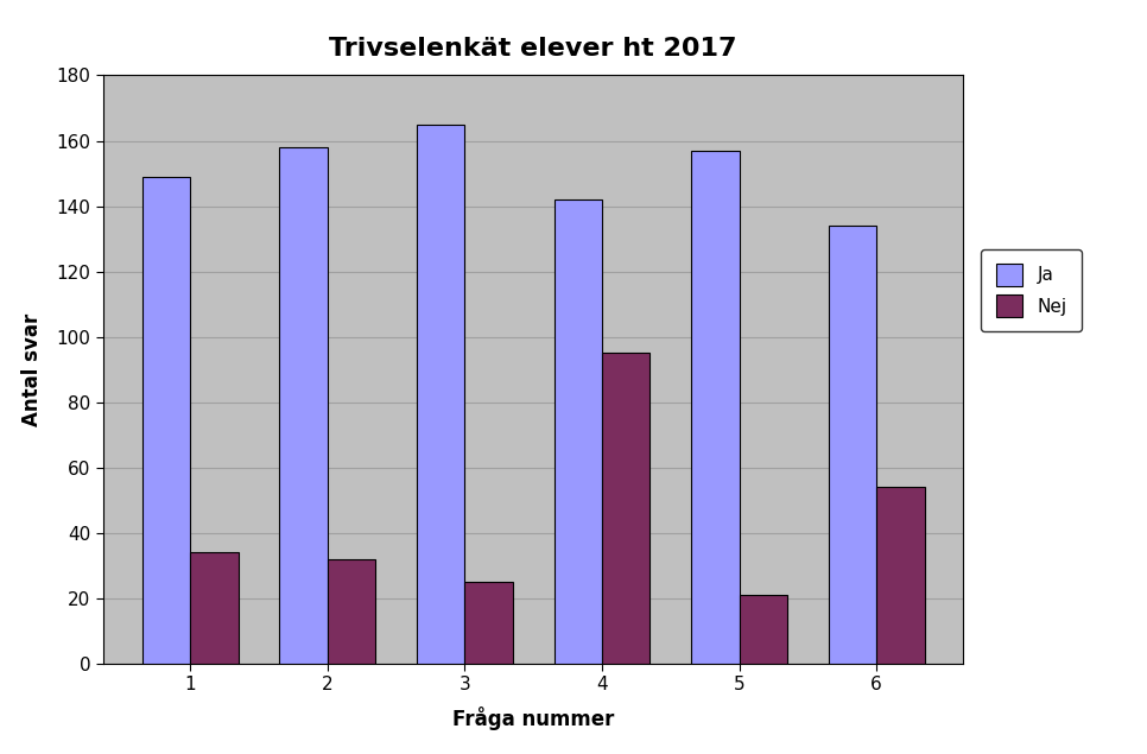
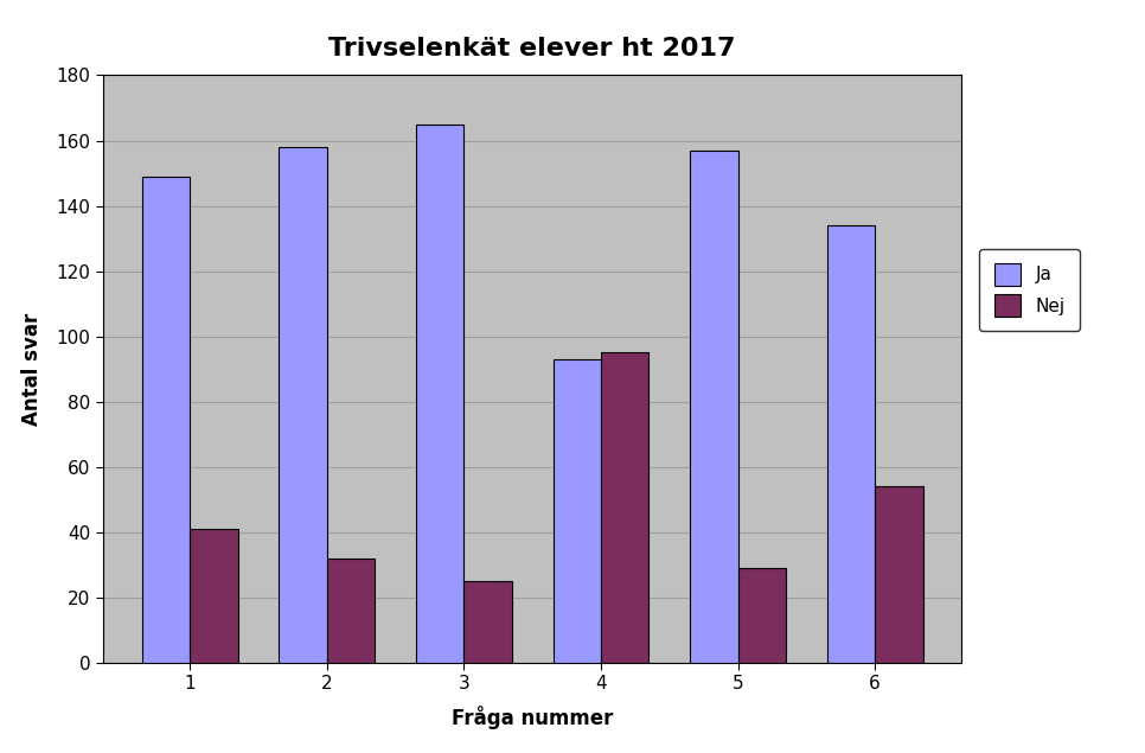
Nej/1: 34 -> 41
Ja/4: 142 -> 93
Nej/5: 21 -> 29
